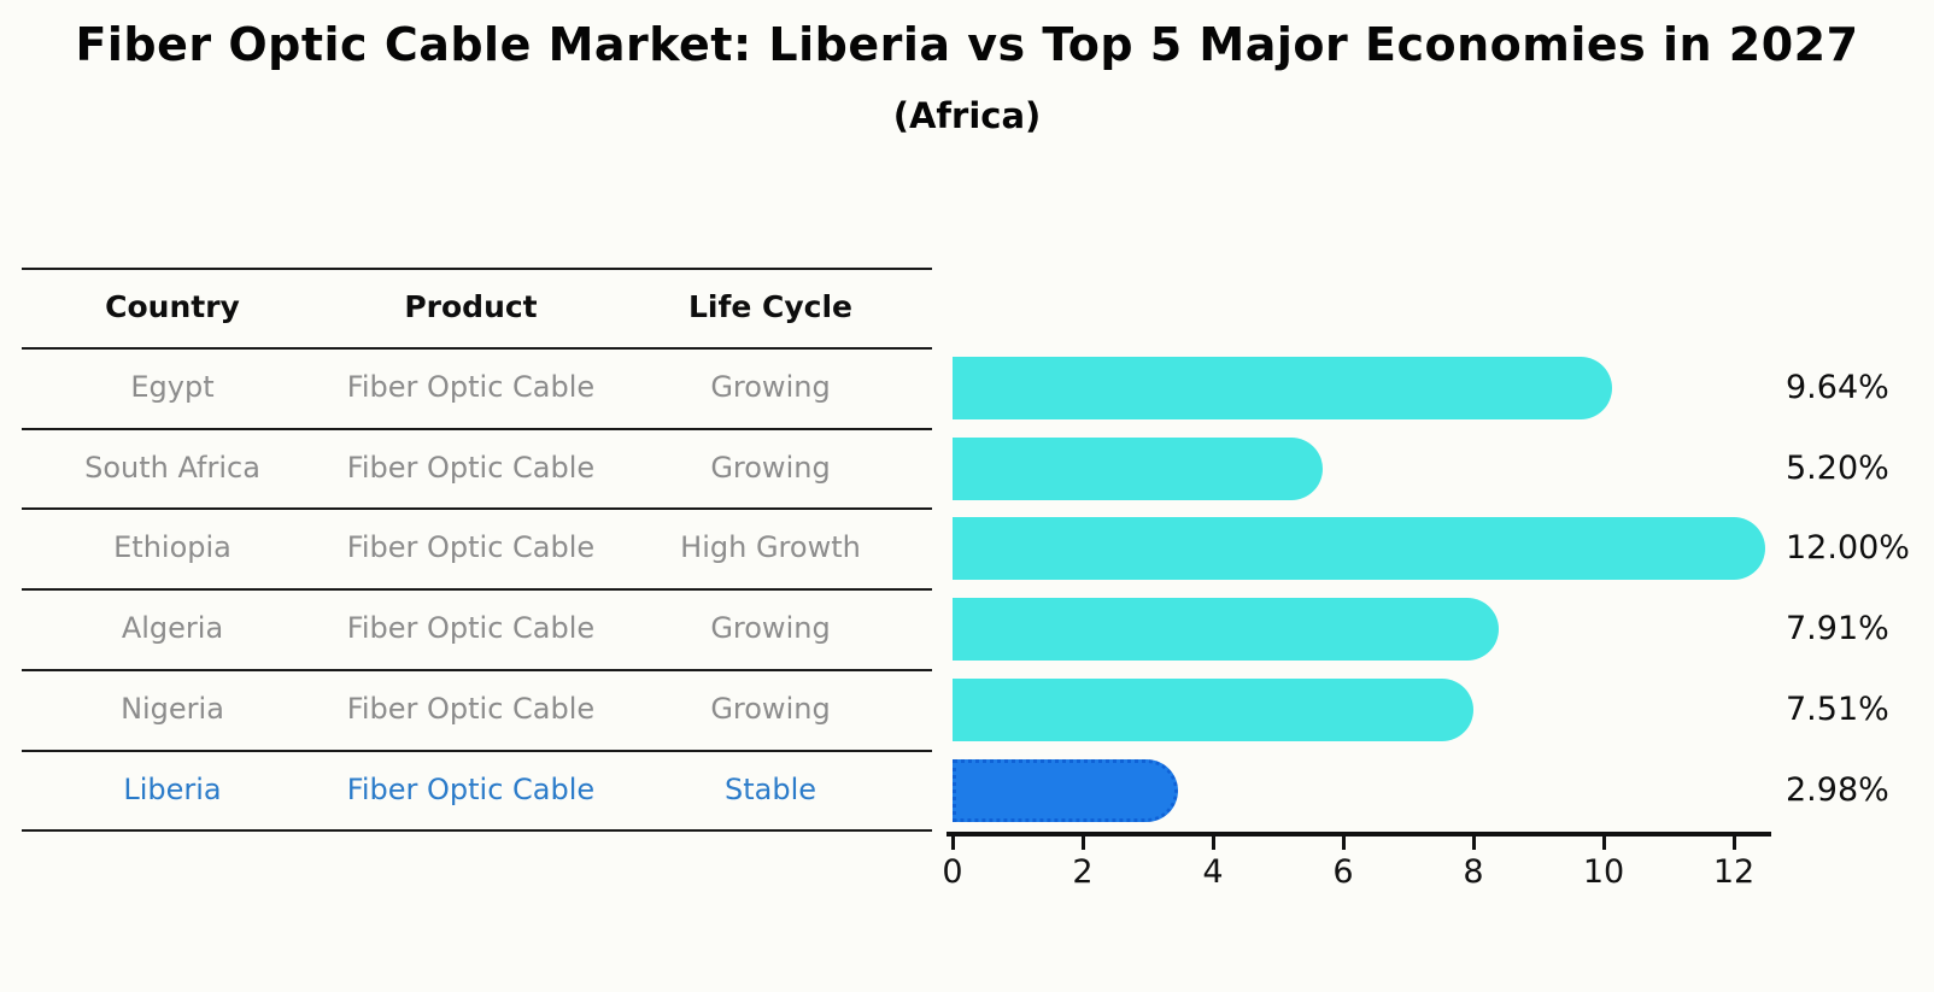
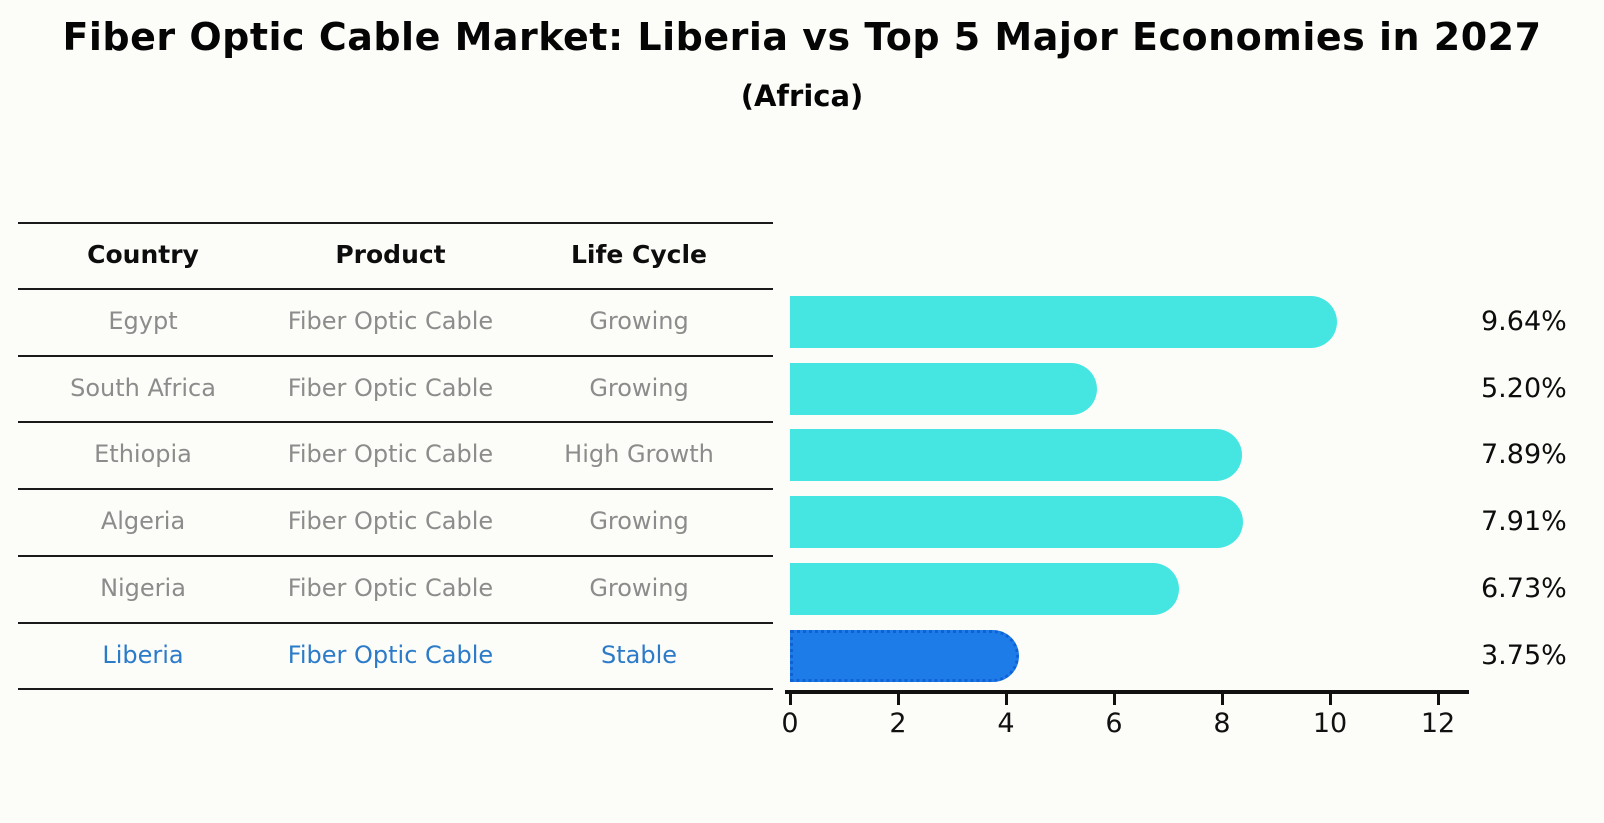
Ethiopia: 12.00% -> 7.89%
Nigeria: 7.51% -> 6.73%
Liberia: 2.98% -> 3.75%
